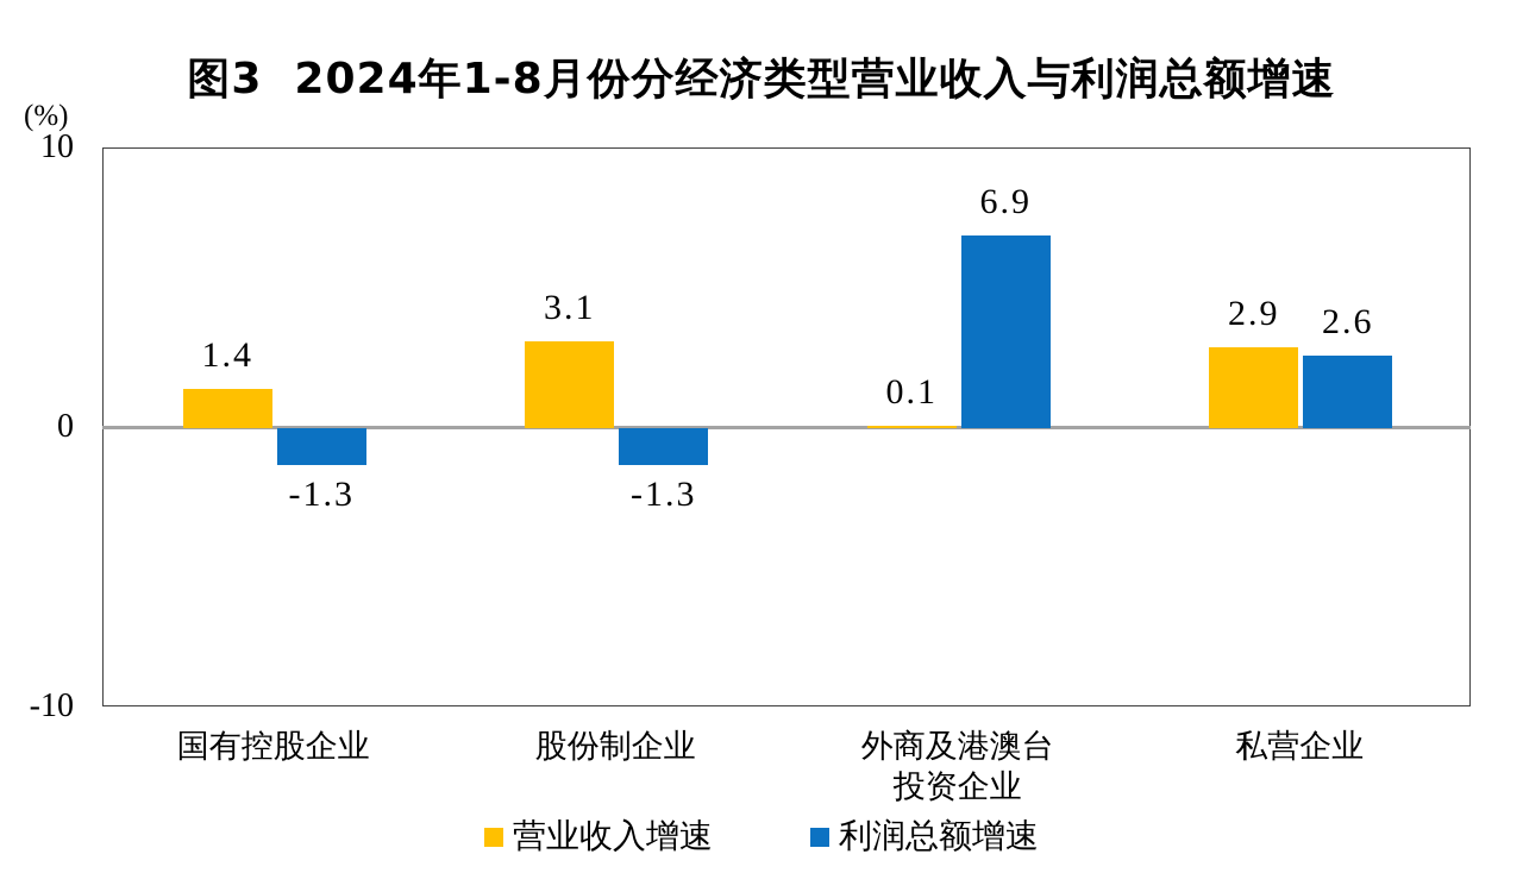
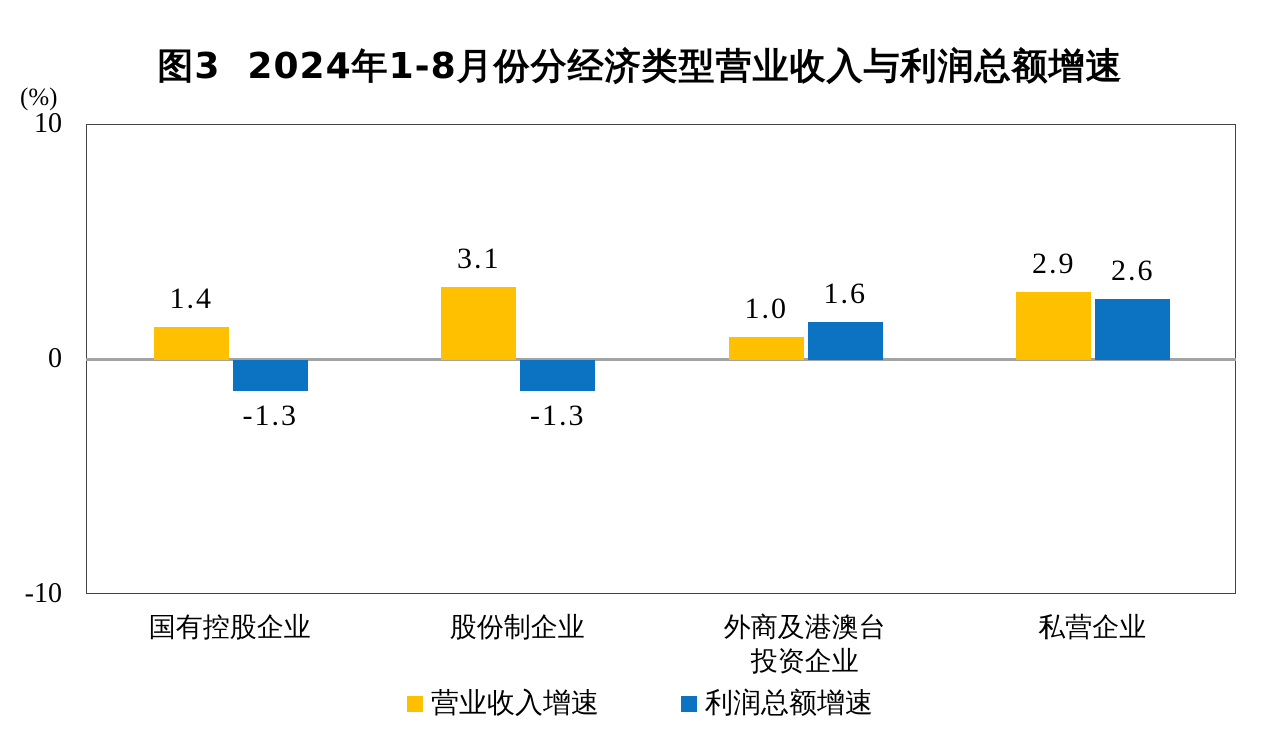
营业收入增速/外商及港澳台 投资企业: 0.1 -> 1.0
利润总额增速/外商及港澳台 投资企业: 6.9 -> 1.6
